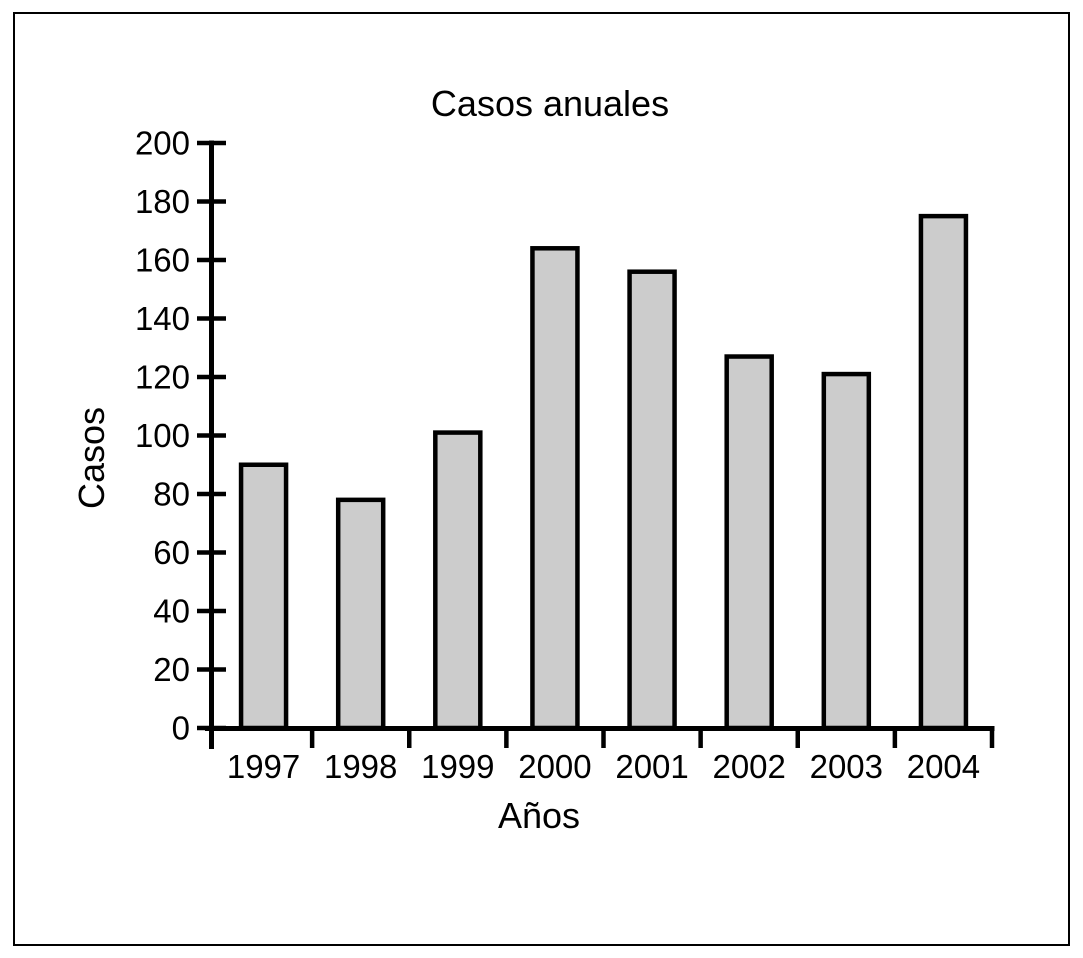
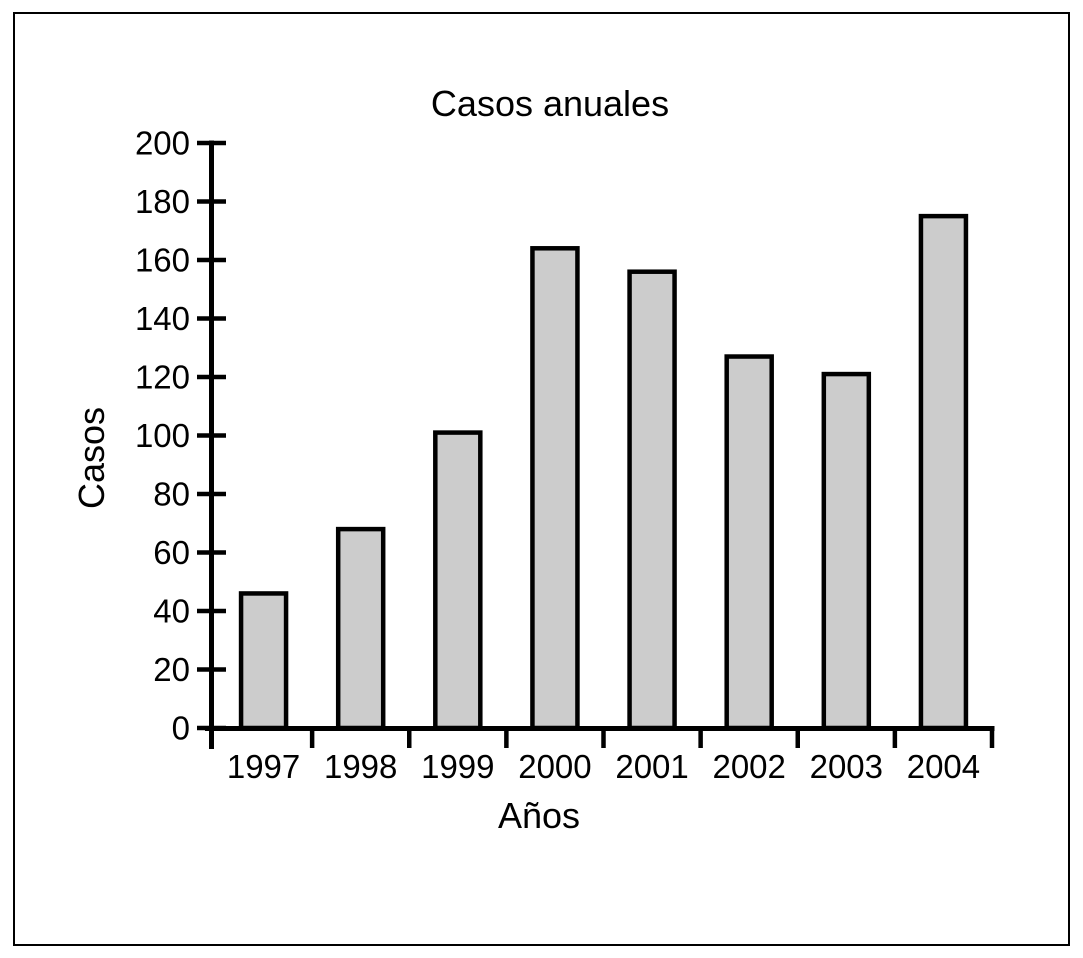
1997: 90 -> 46
1998: 78 -> 68
